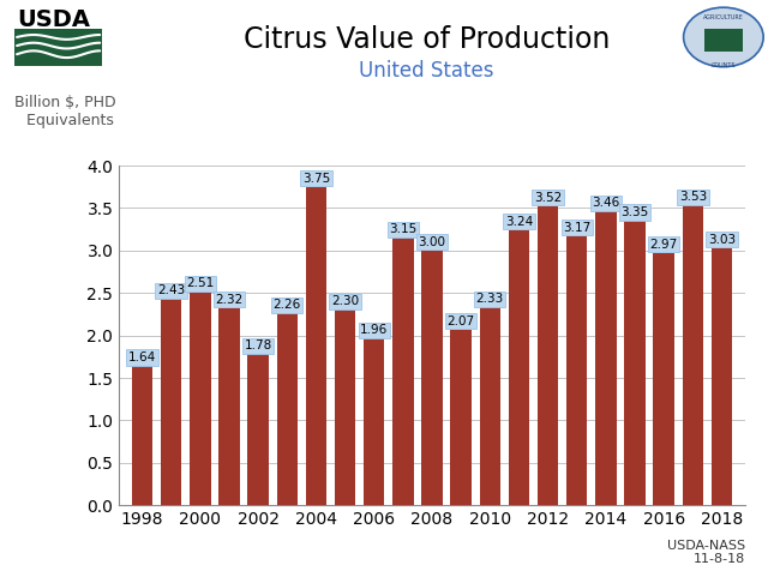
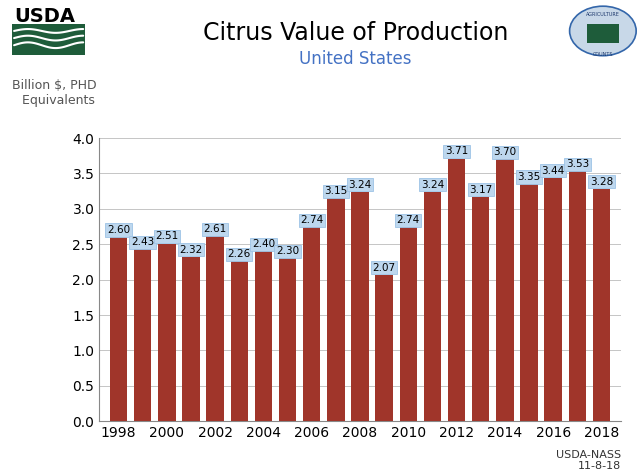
1998: 1.64 -> 2.60
2002: 1.78 -> 2.61
2004: 3.75 -> 2.40
2006: 1.96 -> 2.74
2008: 3.00 -> 3.24
2010: 2.33 -> 2.74
2012: 3.52 -> 3.71
2014: 3.46 -> 3.70
2016: 2.97 -> 3.44
2018: 3.03 -> 3.28
